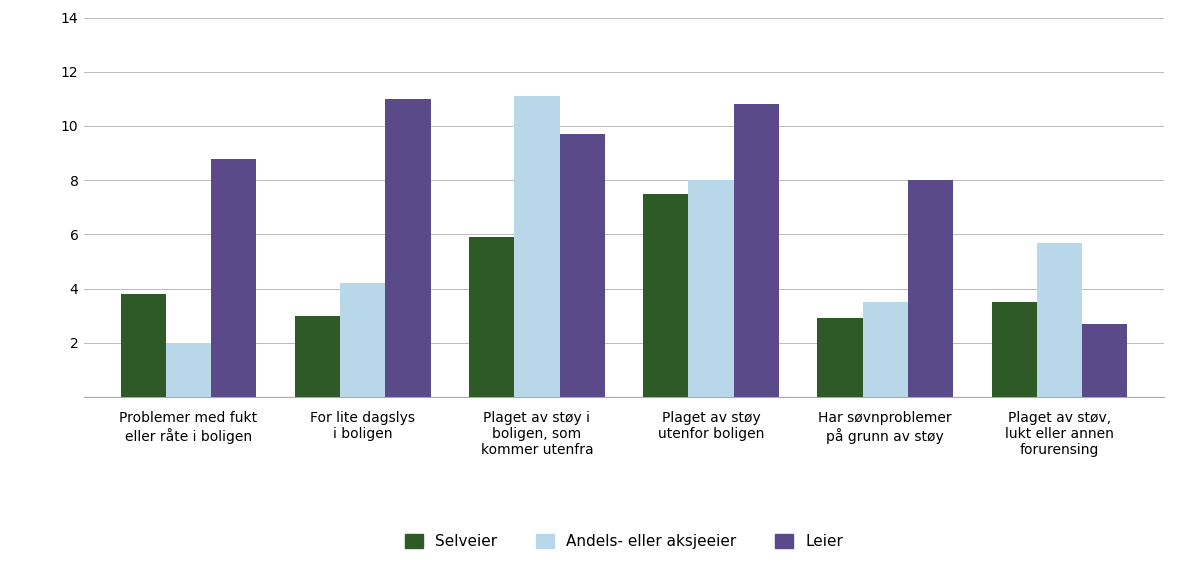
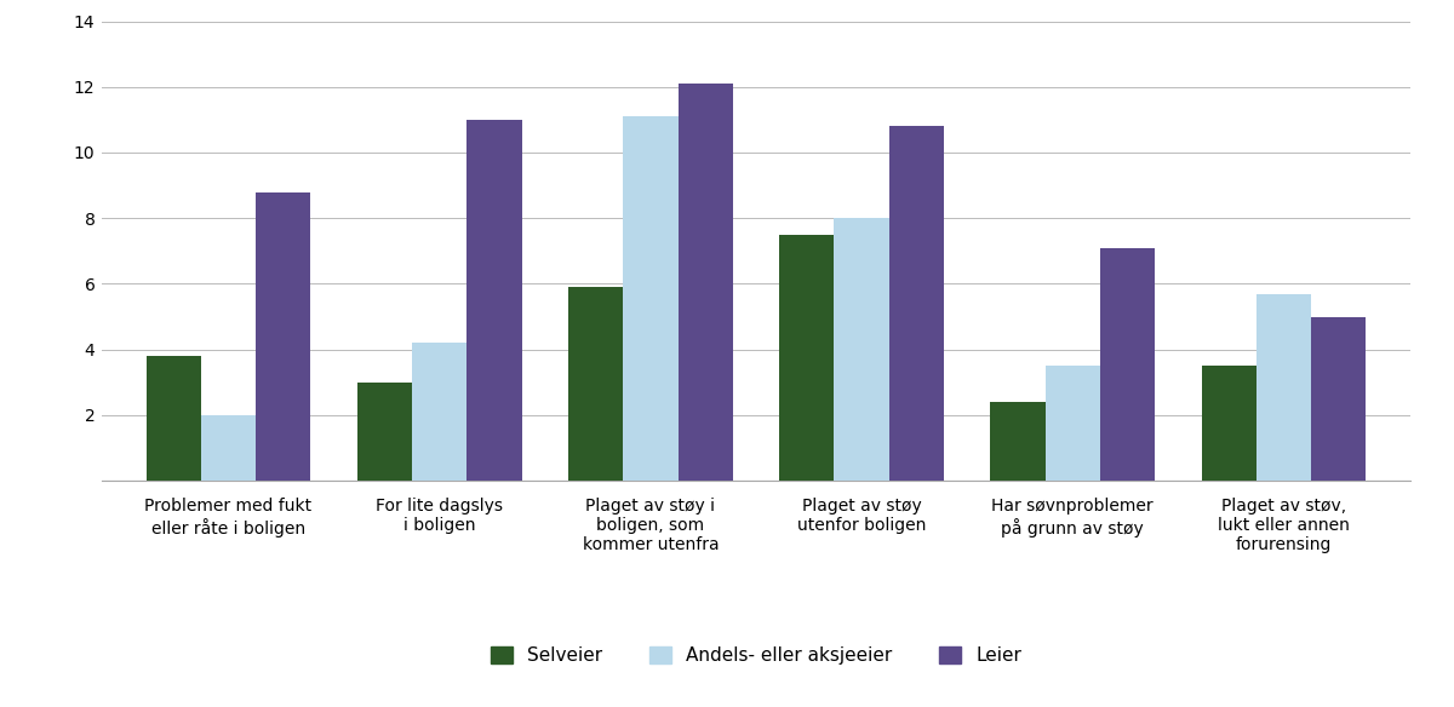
Leier/Plaget av støy i boligen, som kommer utenfra: 9.7 -> 12.1
Selveier/Har søvnproblemer på grunn av støy: 2.9 -> 2.4
Leier/Har søvnproblemer på grunn av støy: 8.0 -> 7.1
Leier/Plaget av støv, lukt eller annen forurensing: 2.7 -> 5.0
